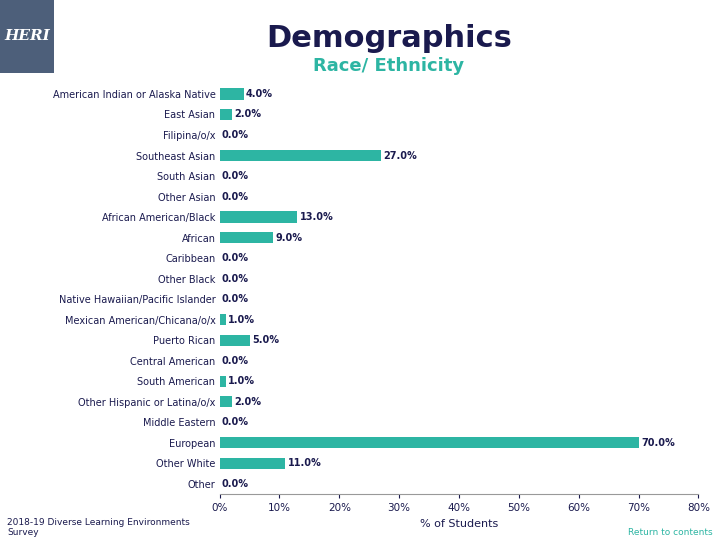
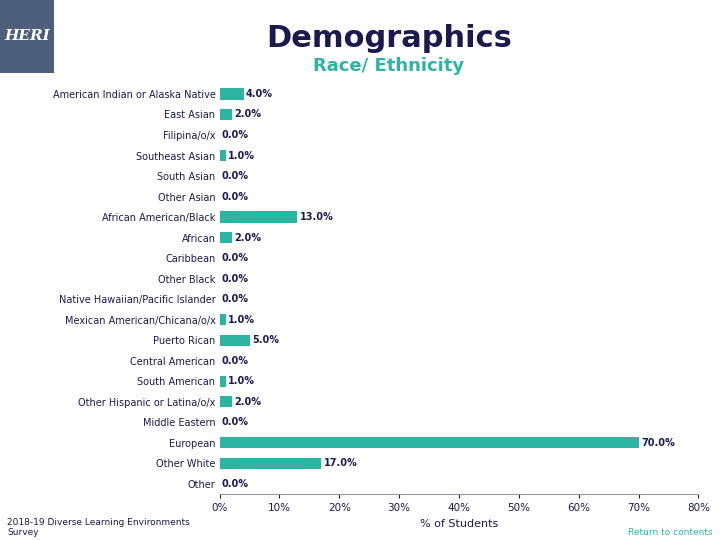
Southeast Asian: 27.0% -> 1.0%
African: 9.0% -> 2.0%
Other White: 11.0% -> 17.0%
